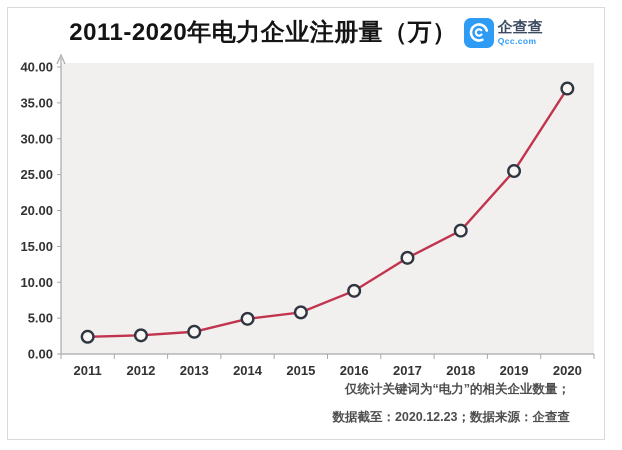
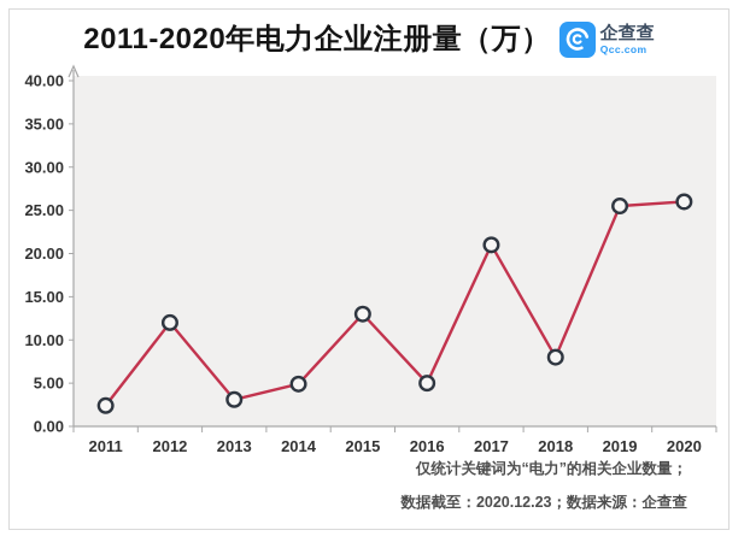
2012: 3 -> 12
2015: 6 -> 13
2016: 9 -> 5
2017: 13 -> 21
2018: 17 -> 8
2020: 37 -> 26
